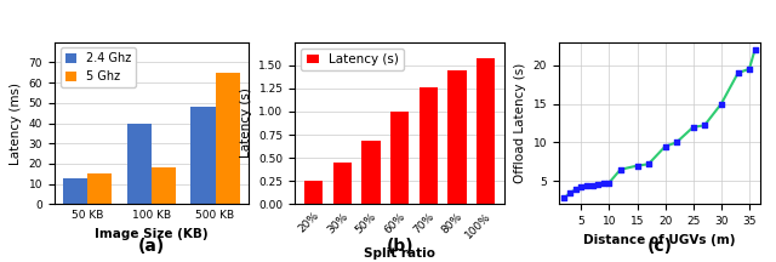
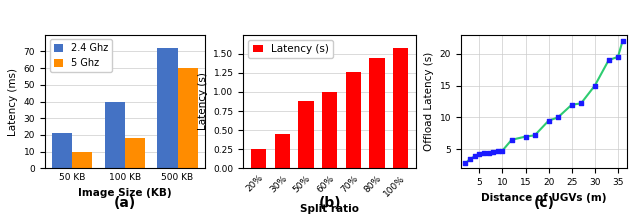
2.4 Ghz/50 KB: 13 -> 21
5 Ghz/50 KB: 15 -> 10
2.4 Ghz/500 KB: 48 -> 72
5 Ghz/500 KB: 65 -> 60
50%: 0.68 -> 0.88
